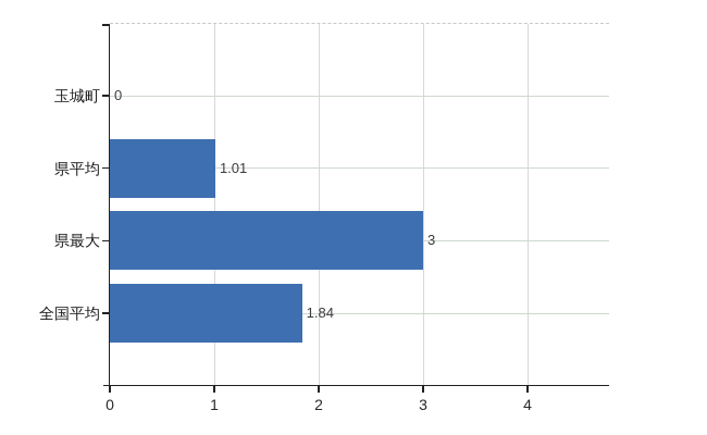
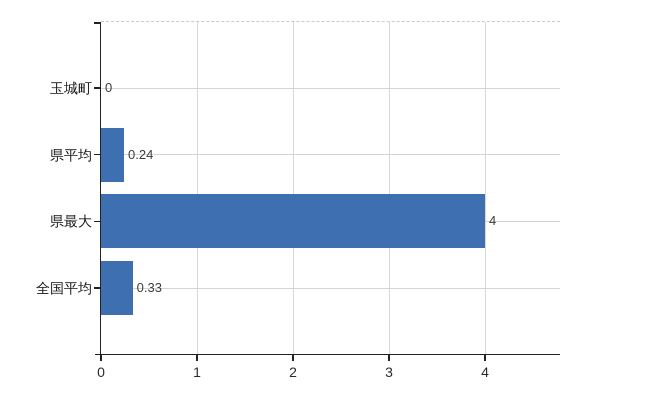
県平均: 1.01 -> 0.24
県最大: 3 -> 4
全国平均: 1.84 -> 0.33
